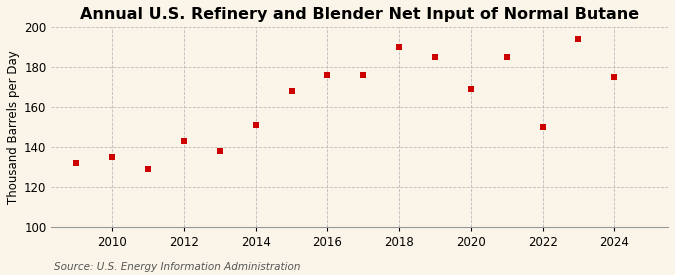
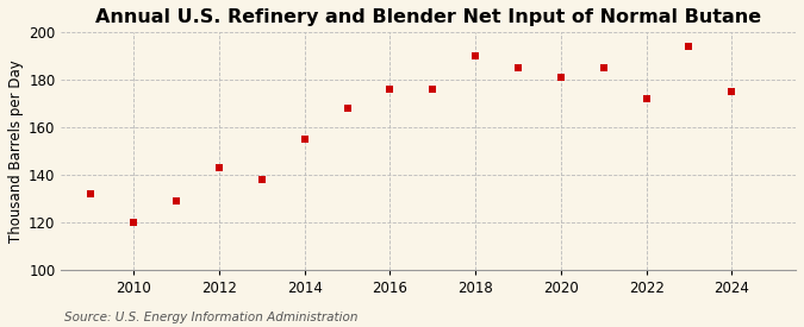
2010: 135 -> 120
2014: 151 -> 155
2020: 169 -> 181
2022: 150 -> 172
